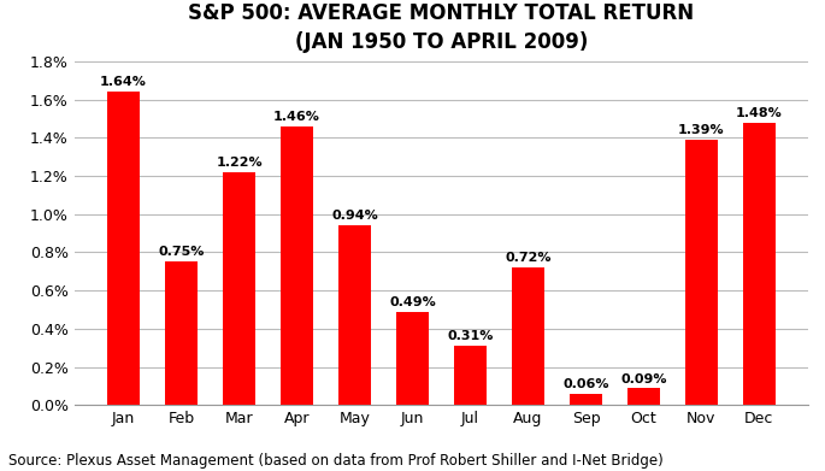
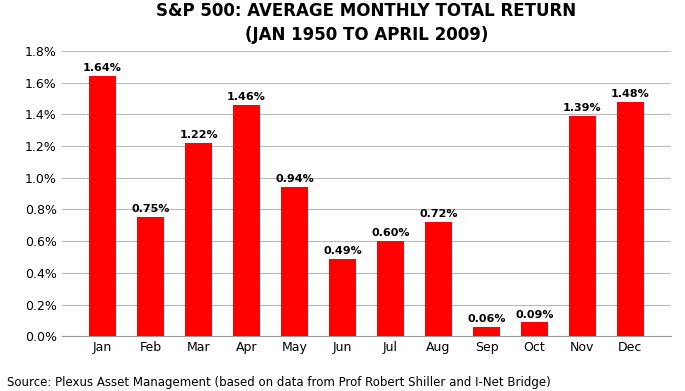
Jul: 0.31% -> 0.60%
